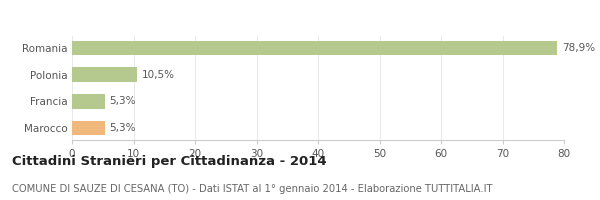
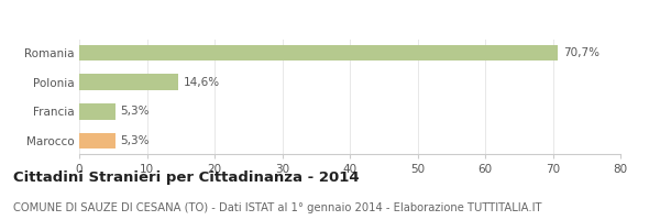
Romania: 78,9% -> 70,7%
Polonia: 10,5% -> 14,6%
